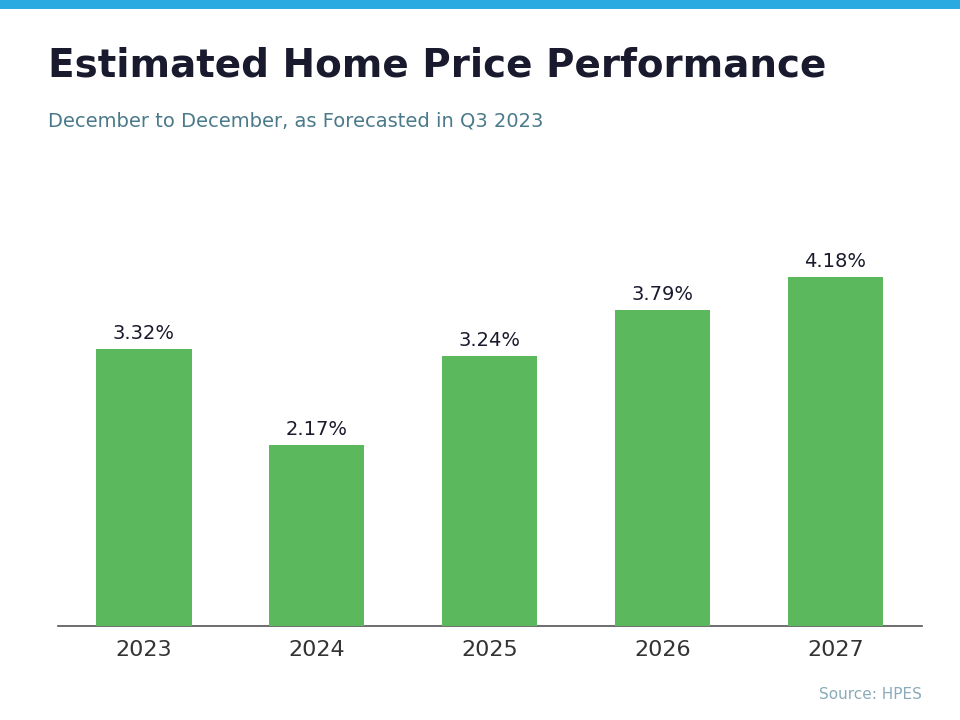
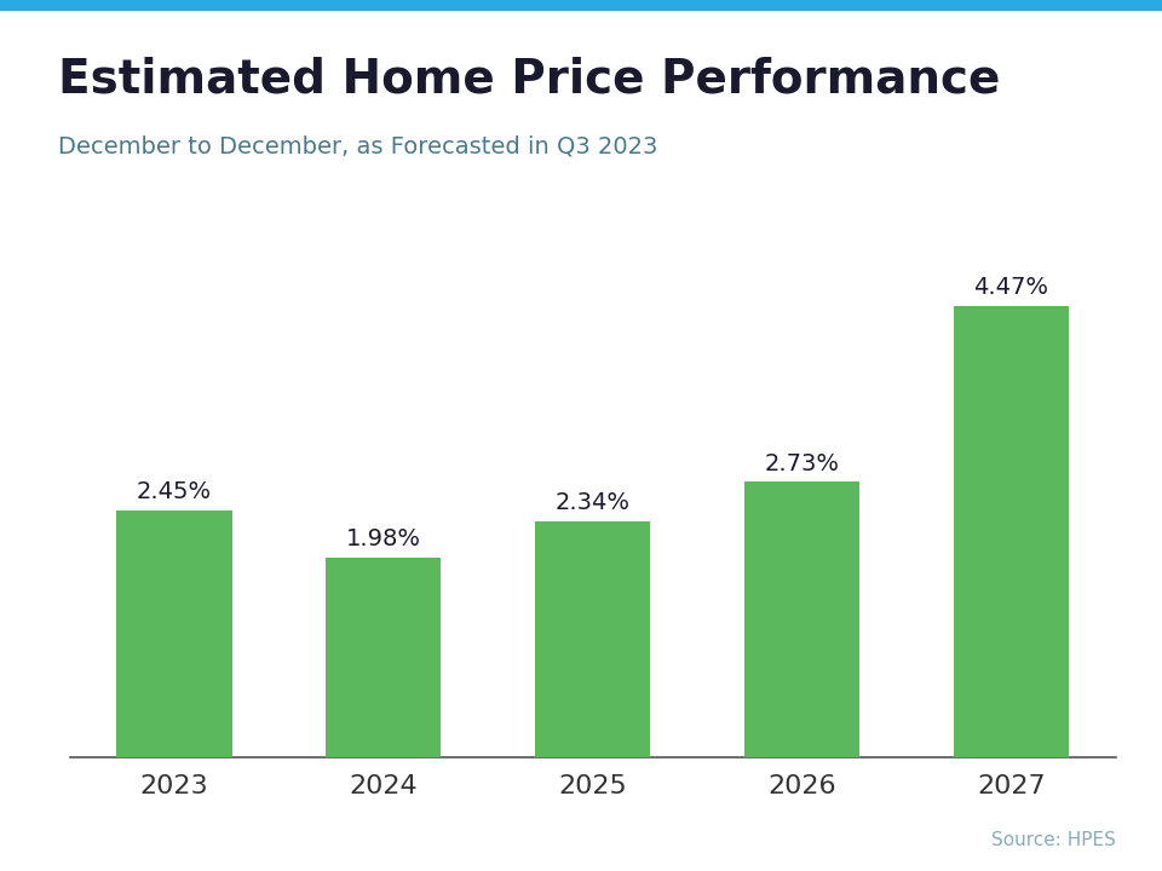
2023: 3.32% -> 2.45%
2024: 2.17% -> 1.98%
2025: 3.24% -> 2.34%
2026: 3.79% -> 2.73%
2027: 4.18% -> 4.47%
